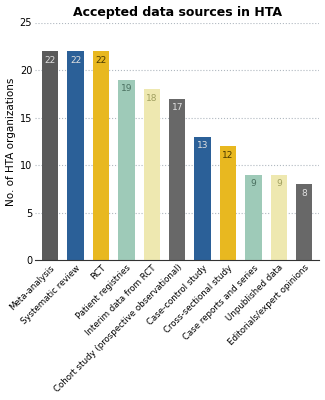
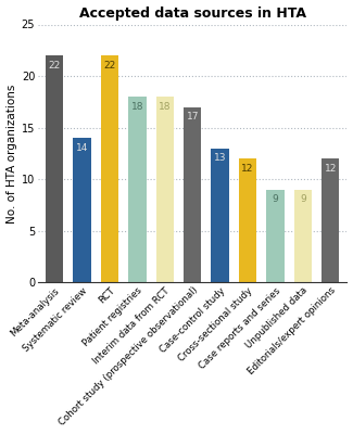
Systematic review: 22 -> 14
Patient registries: 19 -> 18
Editorials/expert opinions: 8 -> 12
